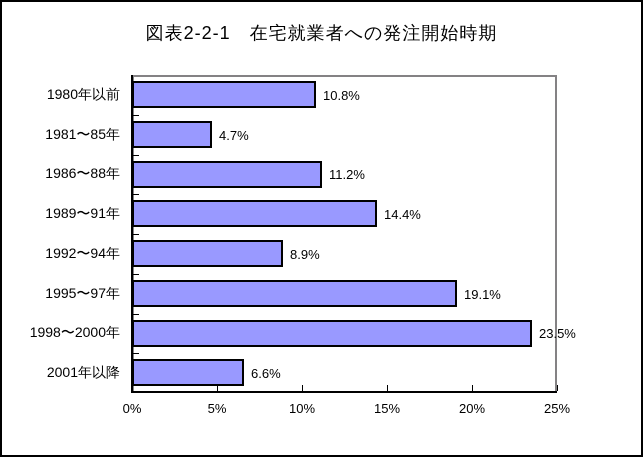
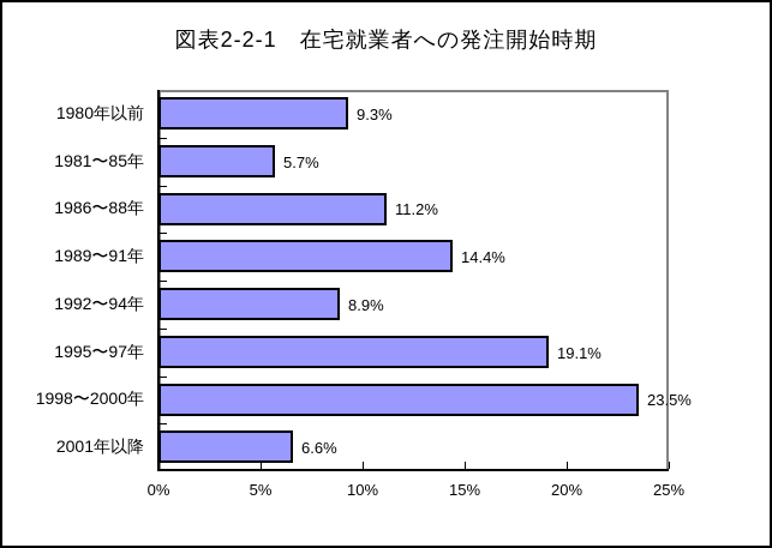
1980年以前: 10.8% -> 9.3%
1981〜85年: 4.7% -> 5.7%
